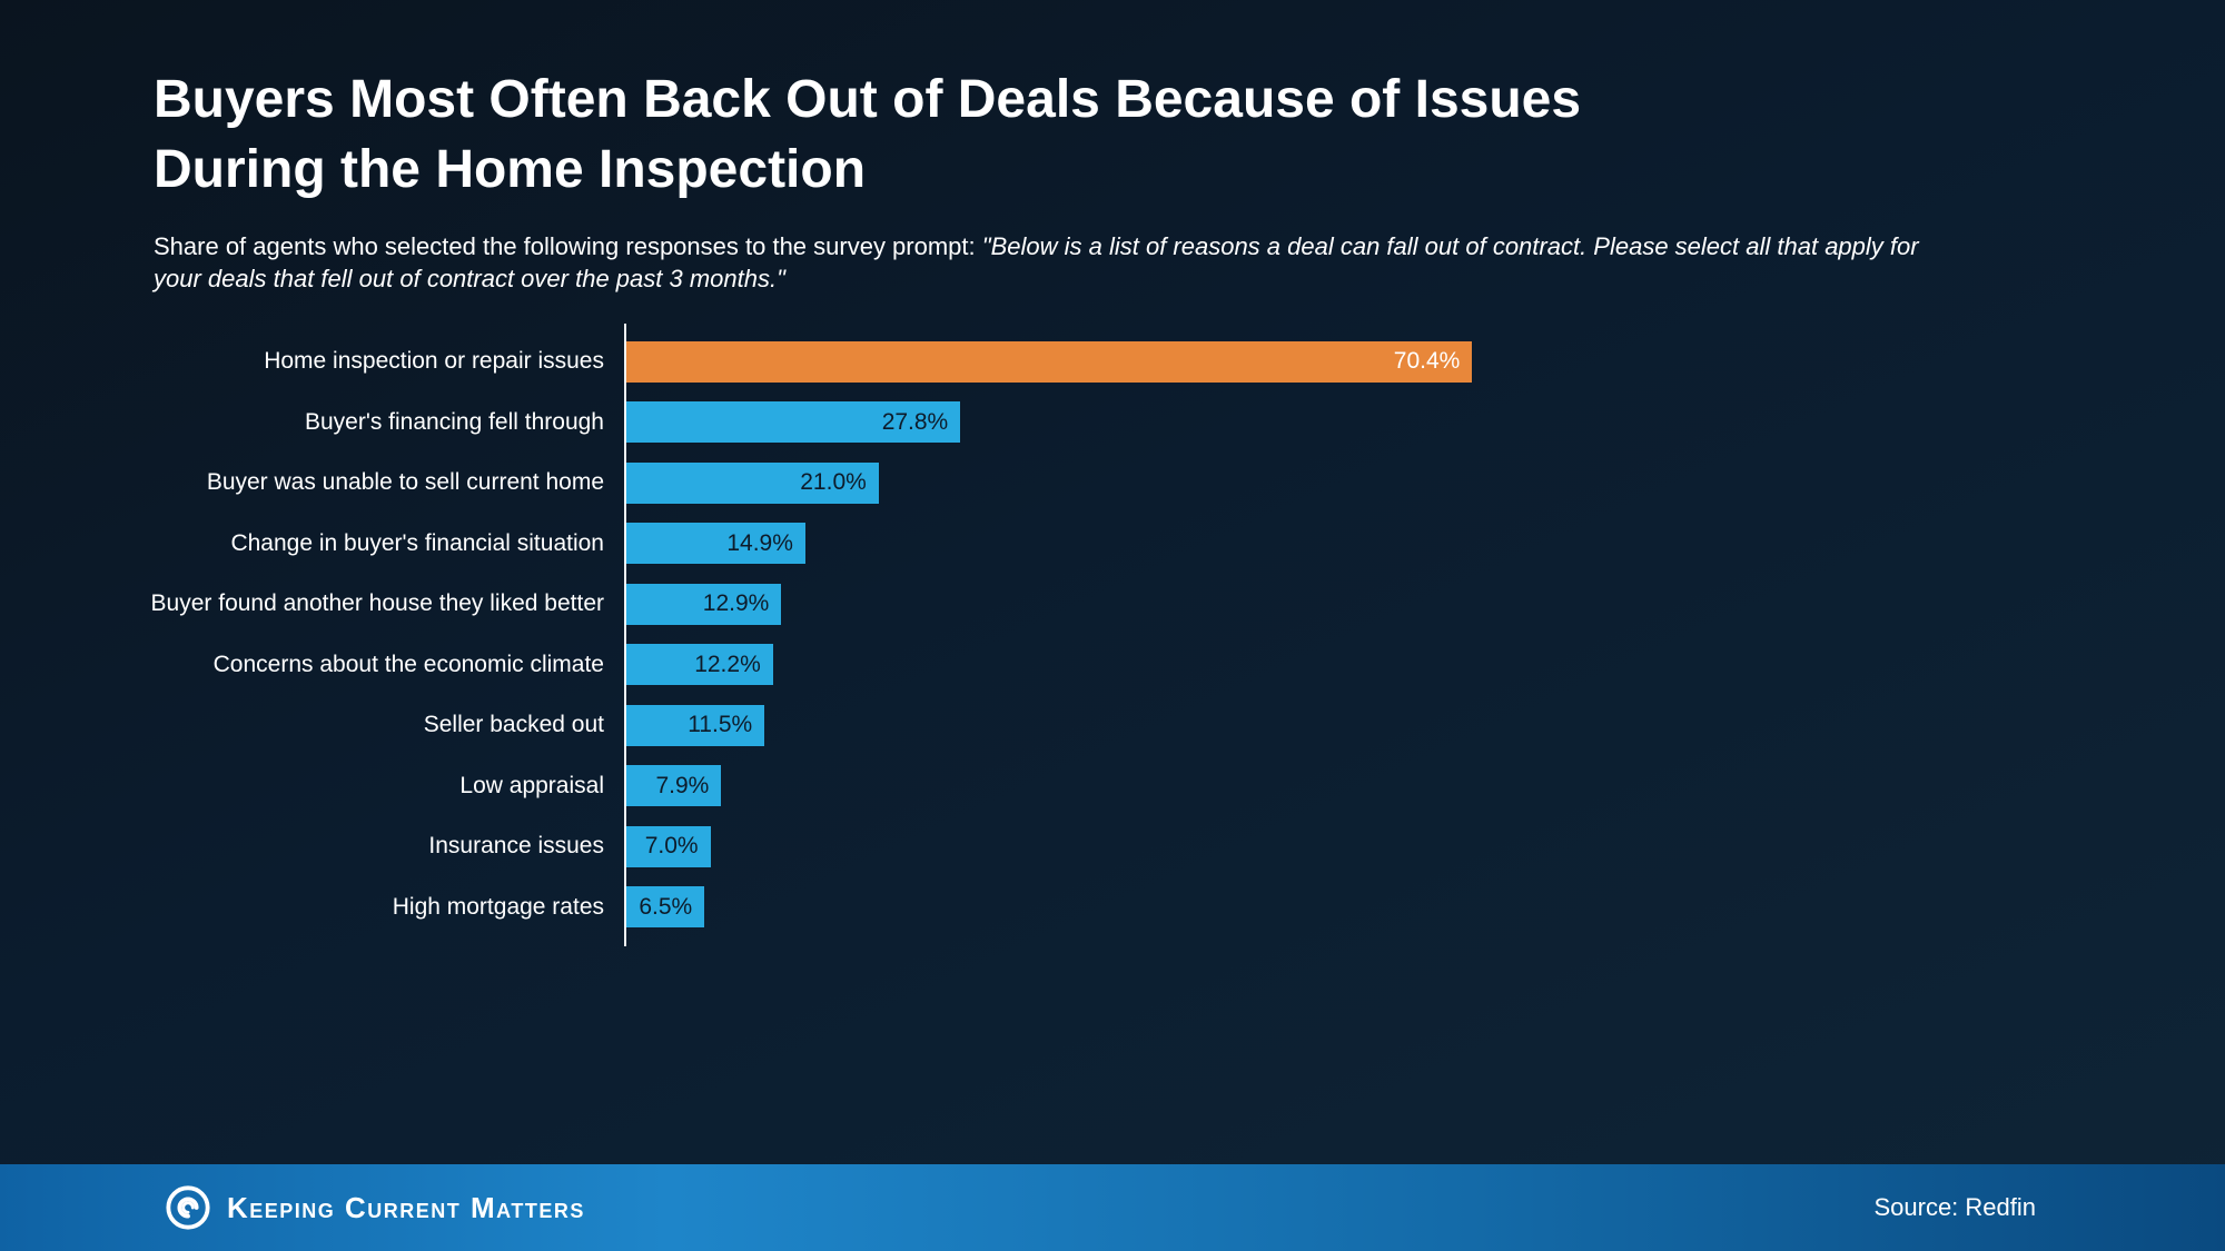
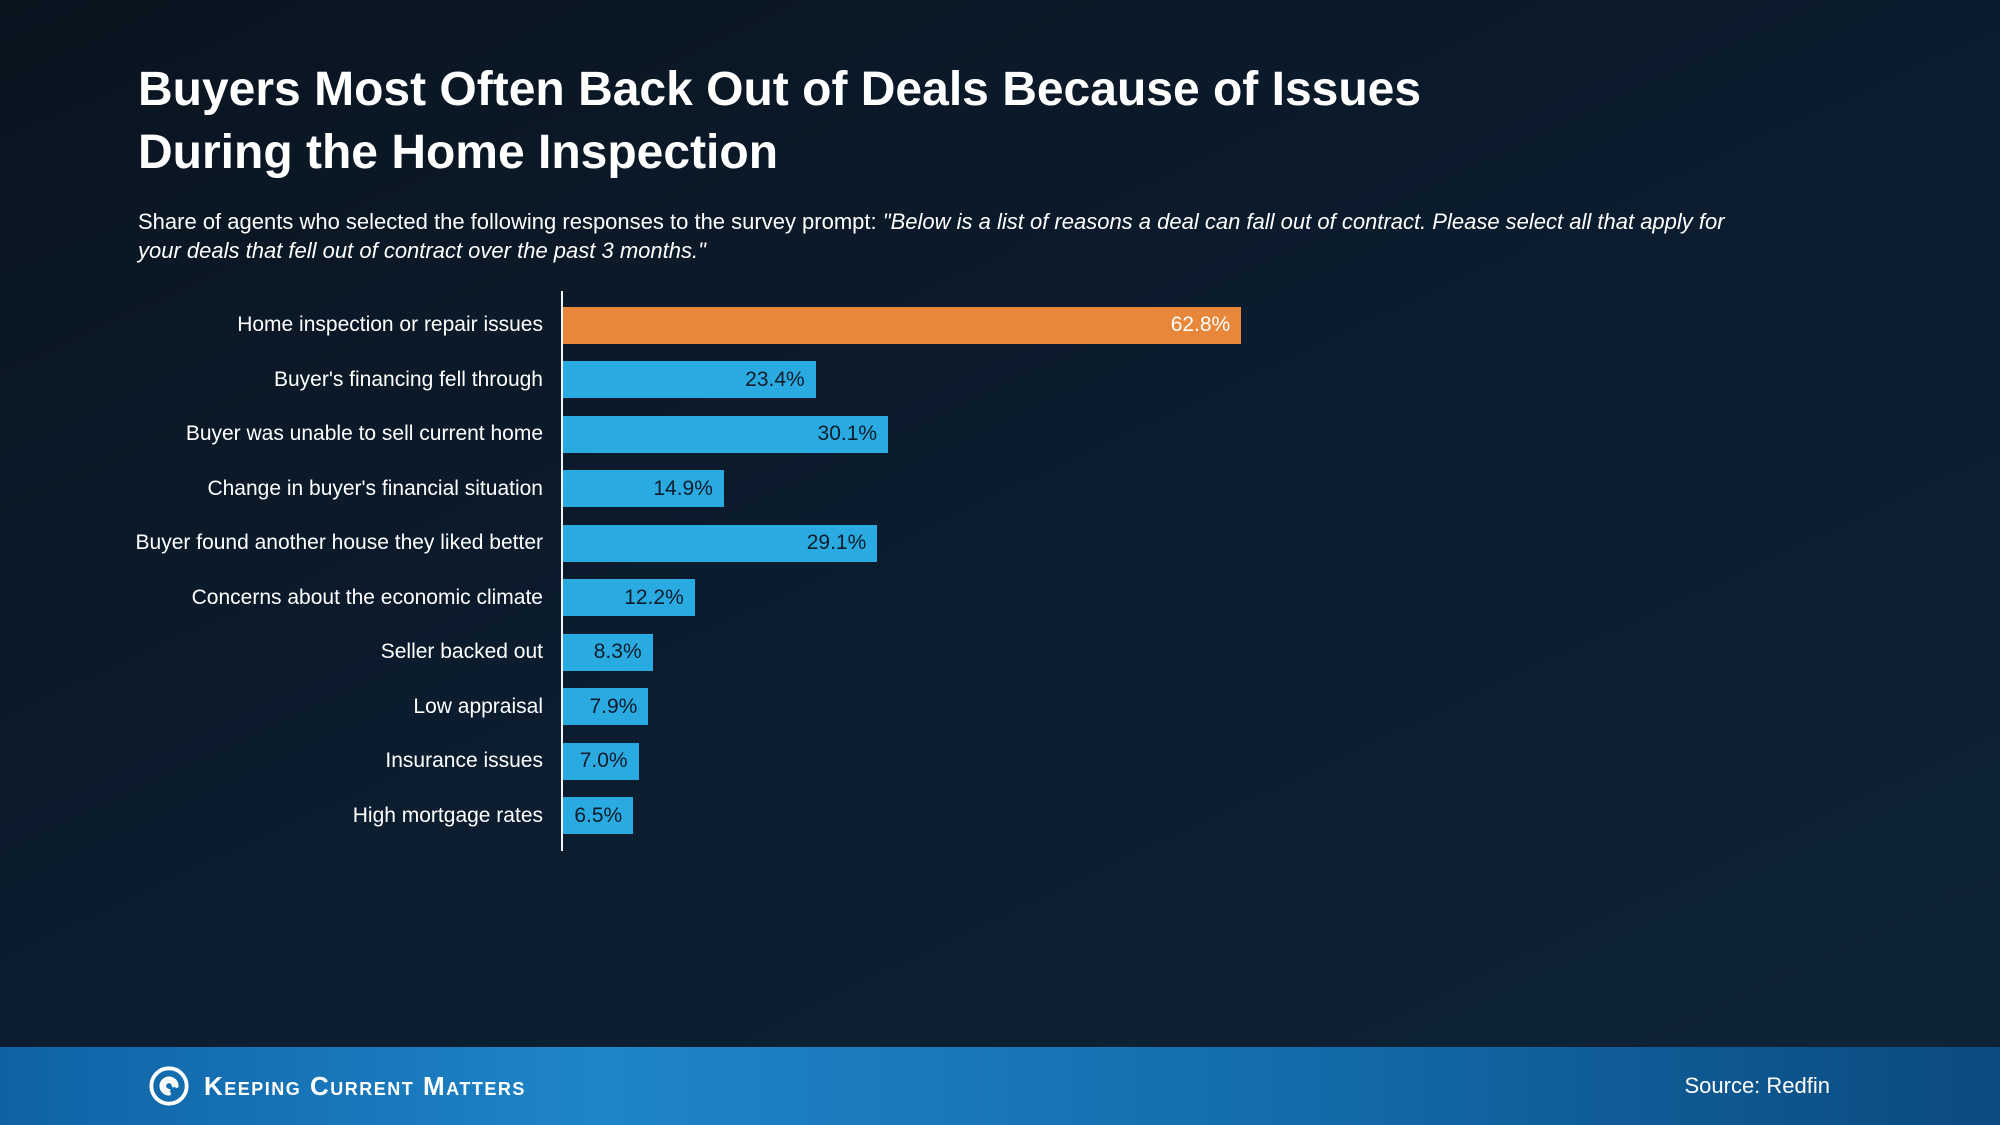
Home inspection or repair issues: 70.4% -> 62.8%
Buyer's financing fell through: 27.8% -> 23.4%
Buyer was unable to sell current home: 21.0% -> 30.1%
Buyer found another house they liked better: 12.9% -> 29.1%
Seller backed out: 11.5% -> 8.3%
